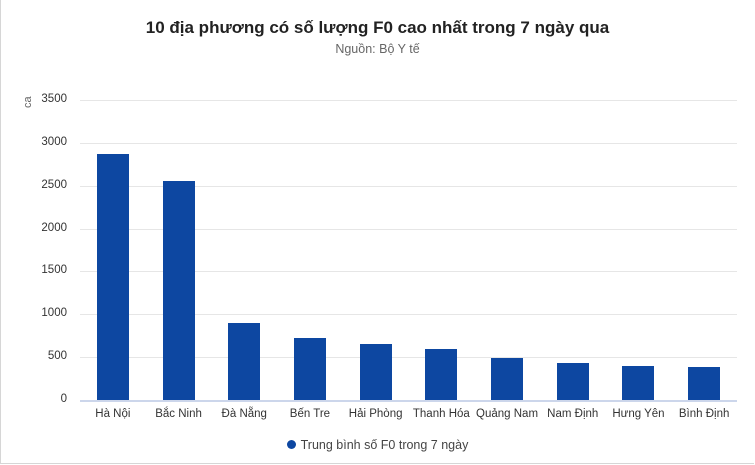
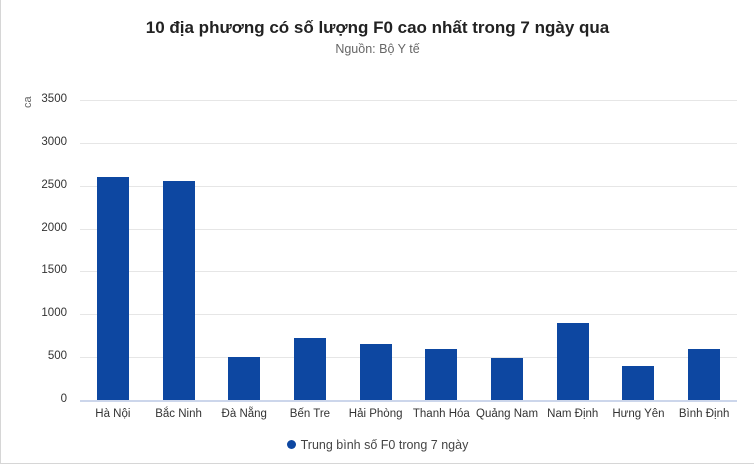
Hà Nội: 2900 -> 2600
Đà Nẵng: 900 -> 500
Nam Định: 400 -> 900
Bình Định: 400 -> 600
